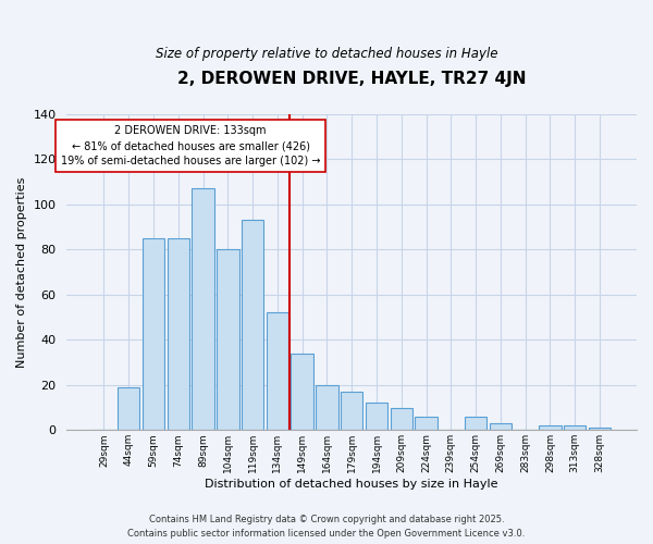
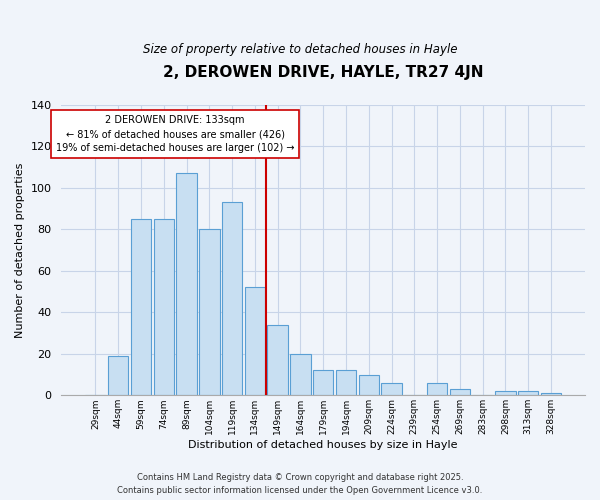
179sqm: 17 -> 12
